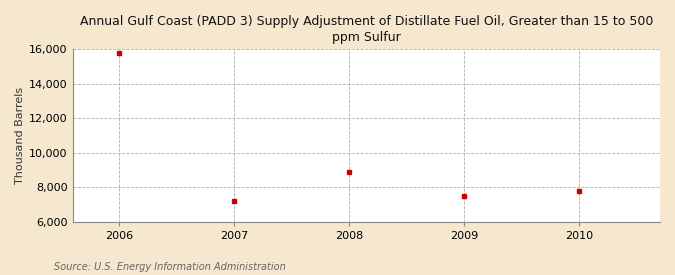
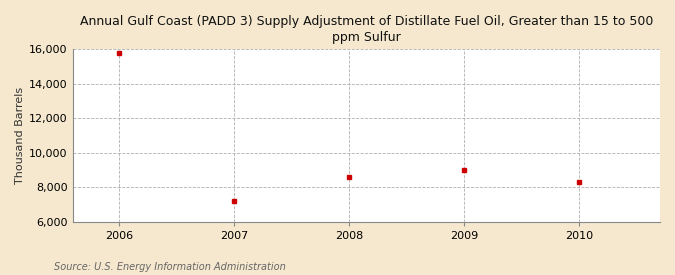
2008: 8,900 -> 8,600
2009: 7,500 -> 9,000
2010: 7,800 -> 8,300
